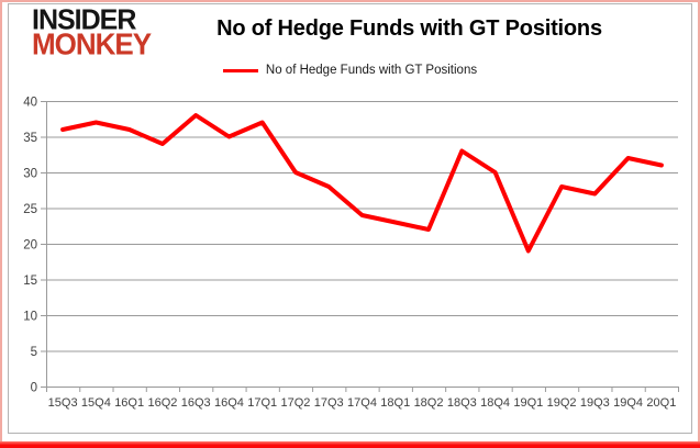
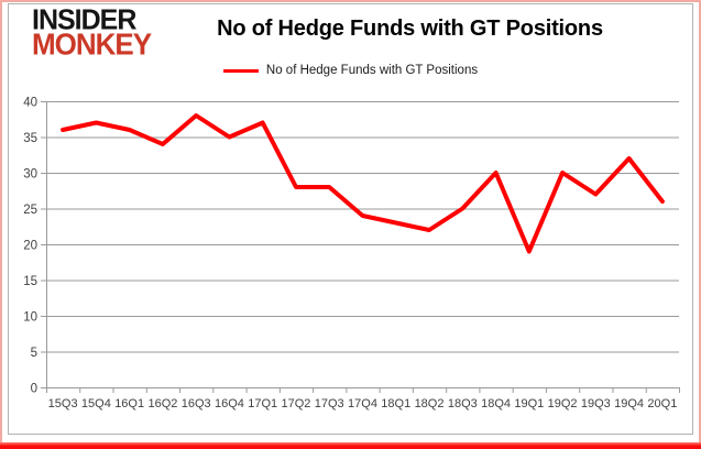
17Q2: 30 -> 28
18Q3: 33 -> 25
19Q2: 28 -> 30
20Q1: 31 -> 26
